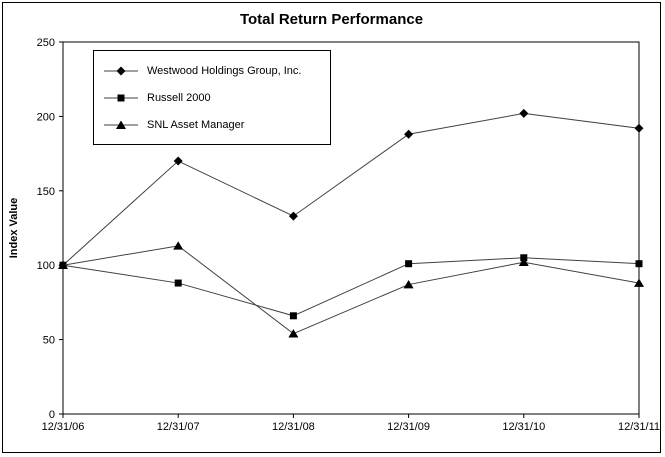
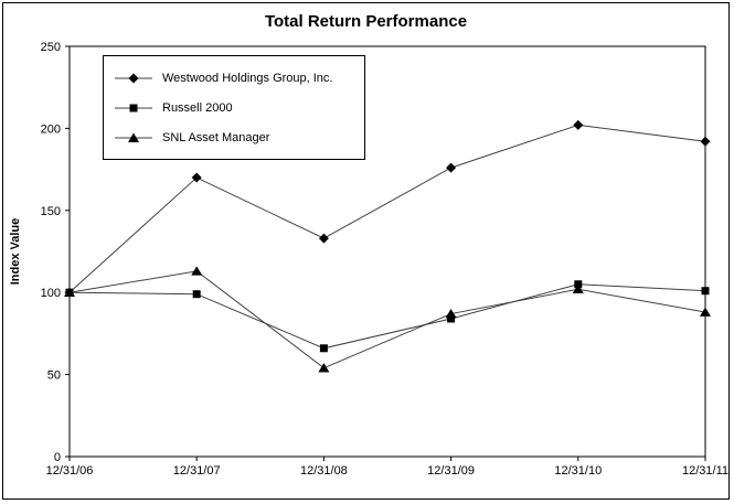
Russell 2000/12/31/07: 88 -> 99
Westwood Holdings Group, Inc./12/31/09: 188 -> 176
Russell 2000/12/31/09: 101 -> 84
